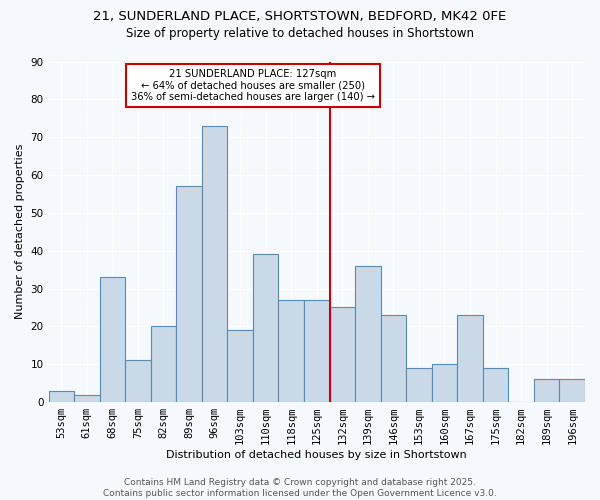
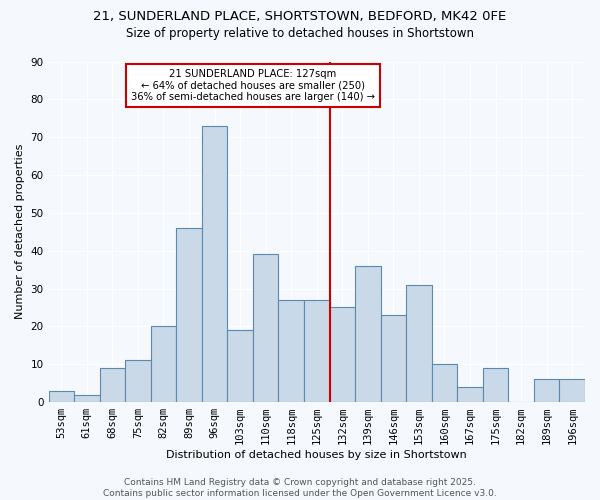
68sqm: 33 -> 9
89sqm: 57 -> 46
153sqm: 9 -> 31
167sqm: 23 -> 4
